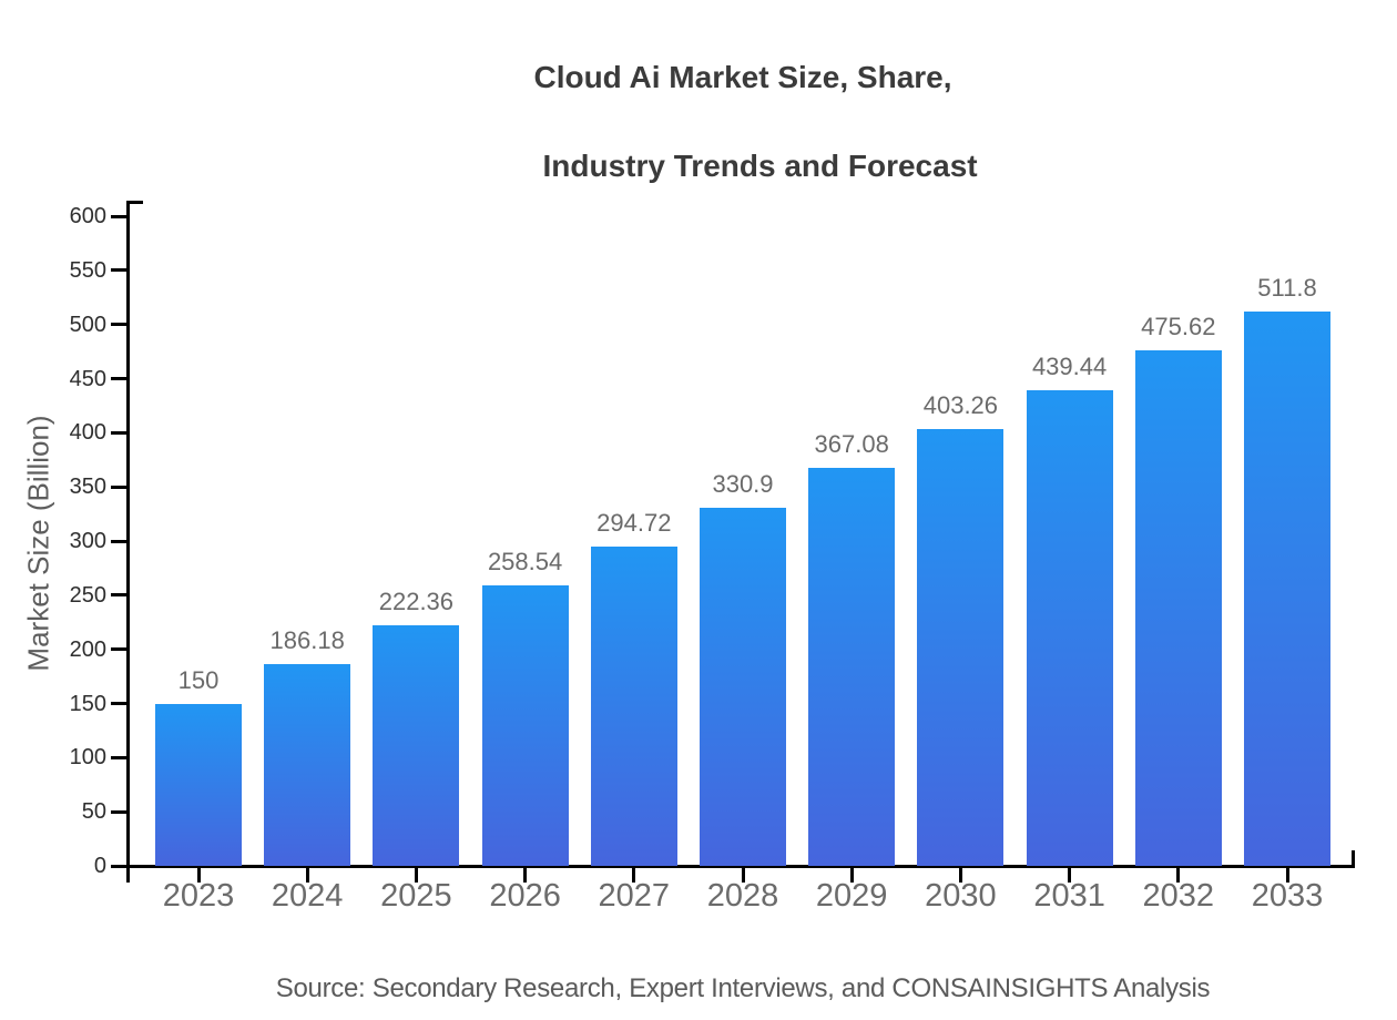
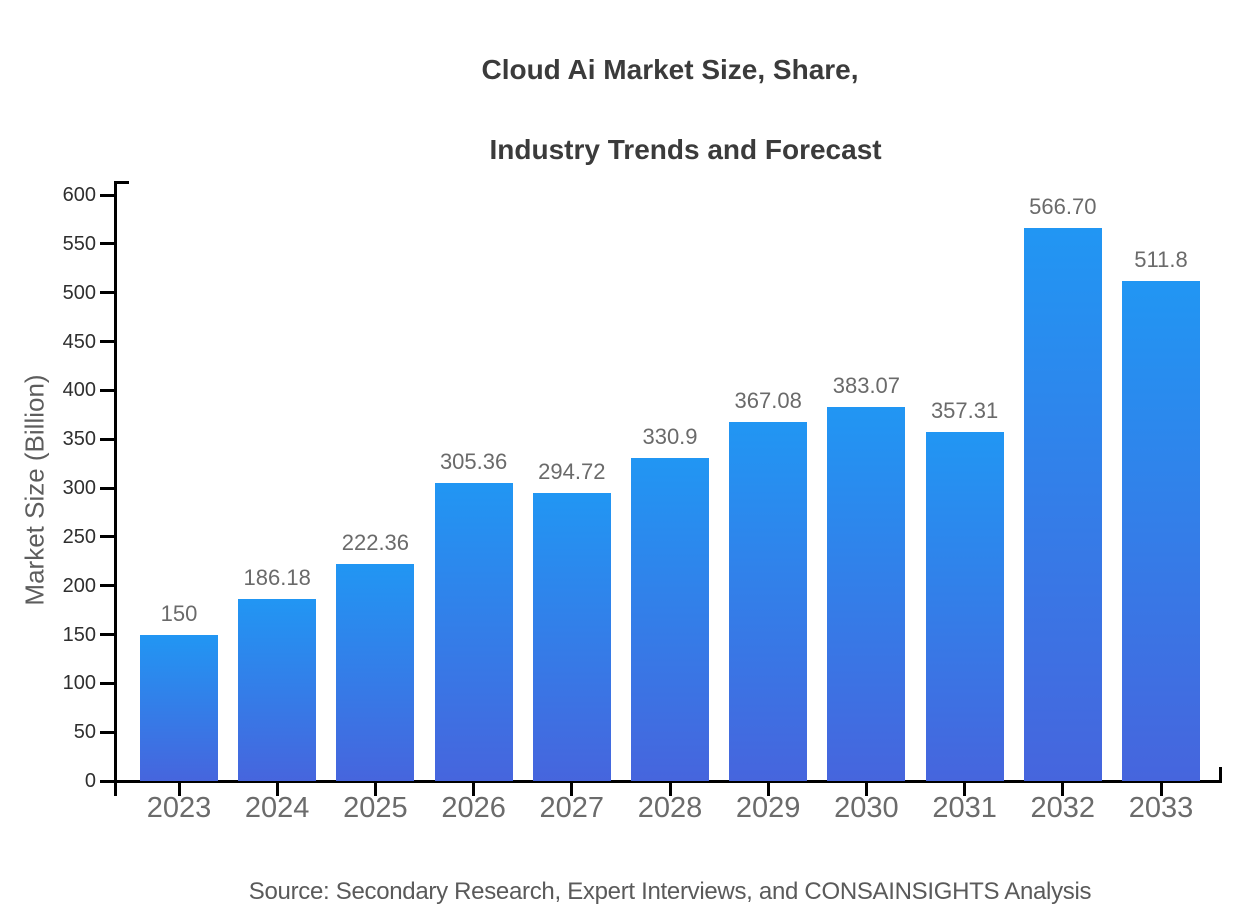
2026: 258.54 -> 305.36
2030: 403.26 -> 383.07
2031: 439.44 -> 357.31
2032: 475.62 -> 566.70
